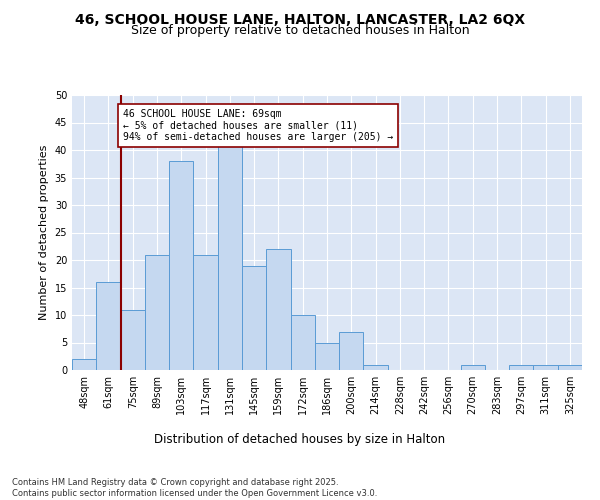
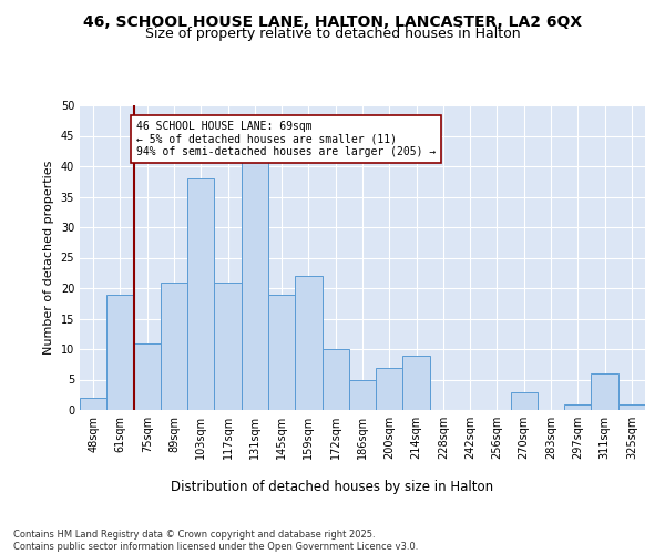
61sqm: 16 -> 19
214sqm: 1 -> 9
270sqm: 1 -> 3
311sqm: 1 -> 6
